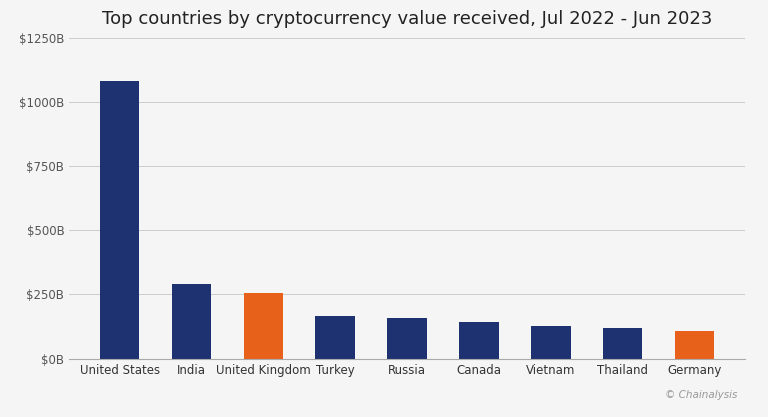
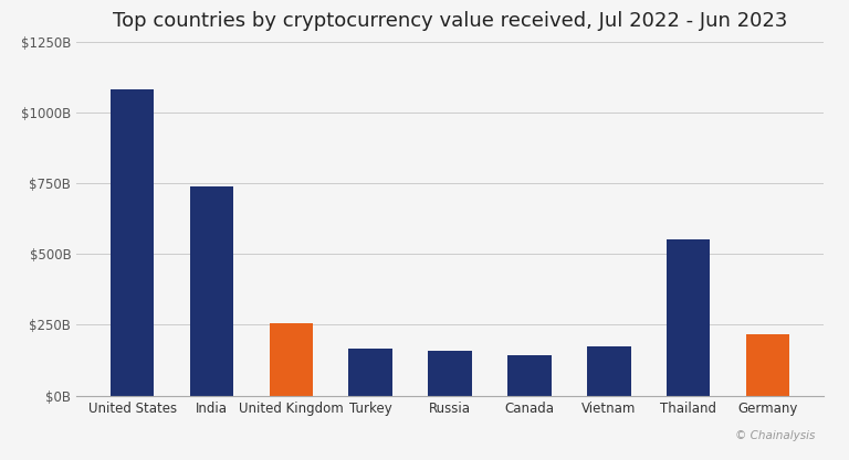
India: $290B -> $740B
Vietnam: $128B -> $175B
Thailand: $118B -> $550B
Germany: $108B -> $215B
